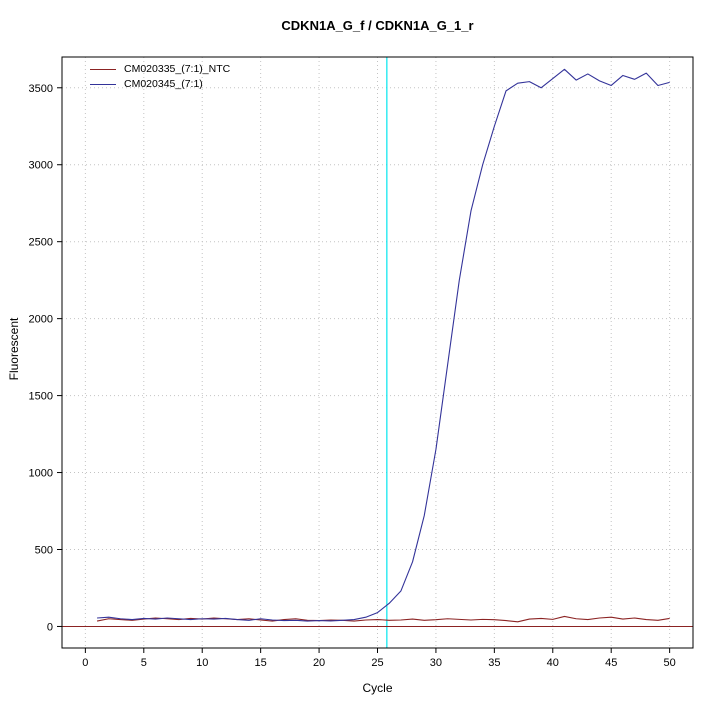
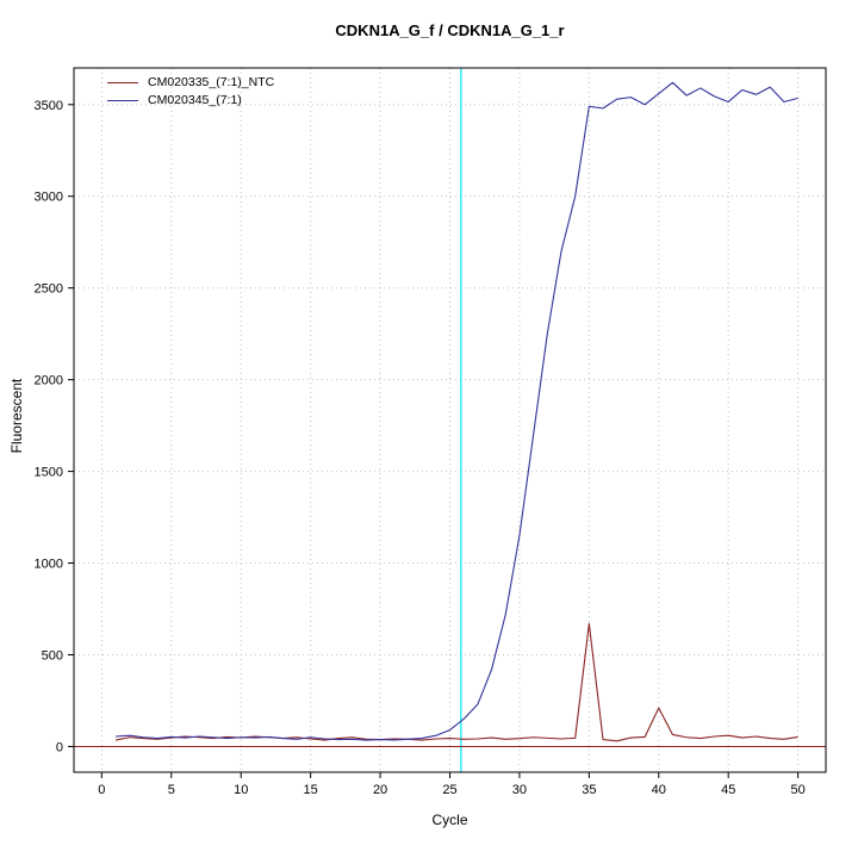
CM020335_(7:1)_NTC/35: 40 -> 670
CM020345_(7:1)/35: 3250 -> 3490
CM020335_(7:1)_NTC/40: 50 -> 210
